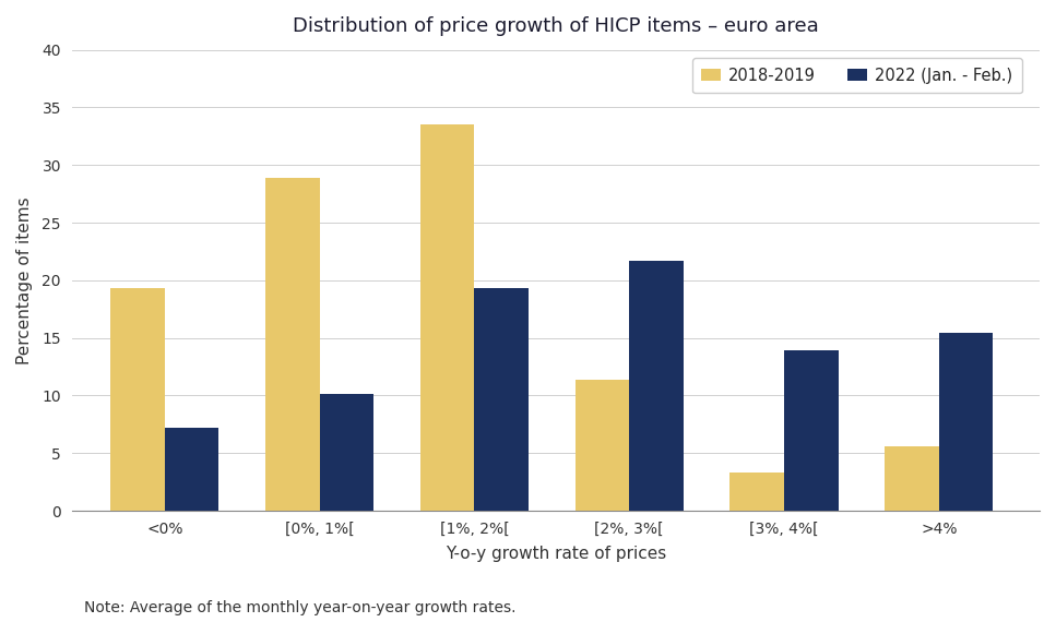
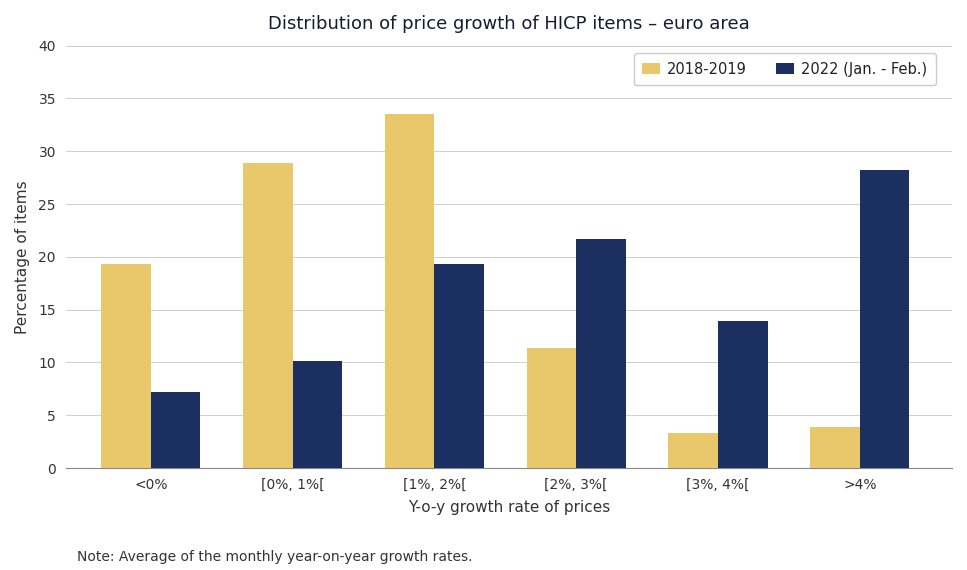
2018-2019/>4%: 5.6 -> 3.9
2022 (Jan. - Feb.)/>4%: 15.4 -> 28.2
